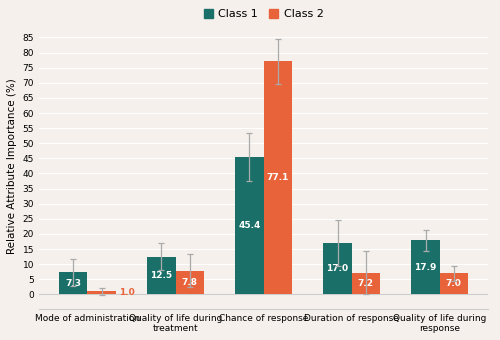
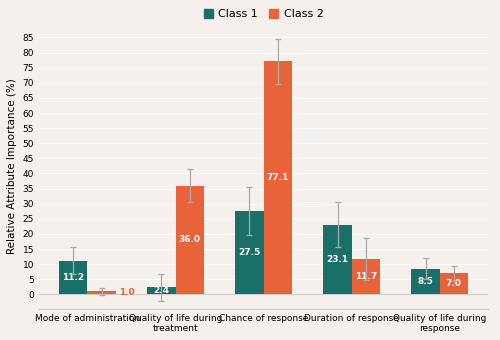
Class 1/Mode of administration: 7.3 -> 11.2
Class 1/Quality of life during treatment: 12.5 -> 2.4
Class 2/Quality of life during treatment: 7.8 -> 36.0
Class 1/Chance of response: 45.4 -> 27.5
Class 1/Duration of response: 17.0 -> 23.1
Class 2/Duration of response: 7.2 -> 11.7
Class 1/Quality of life during response: 17.9 -> 8.5
